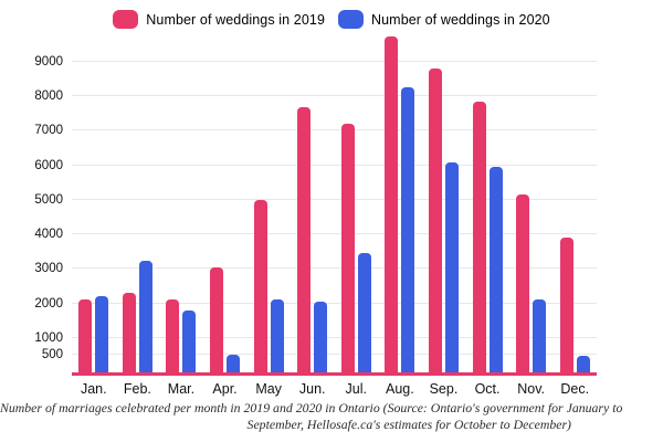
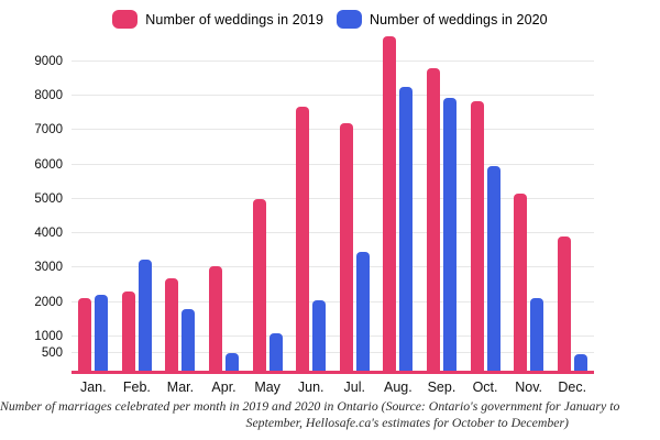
Number of weddings in 2019/Mar.: 2100 -> 2700
Number of weddings in 2020/May: 2100 -> 1100
Number of weddings in 2020/Sep.: 6100 -> 8000
